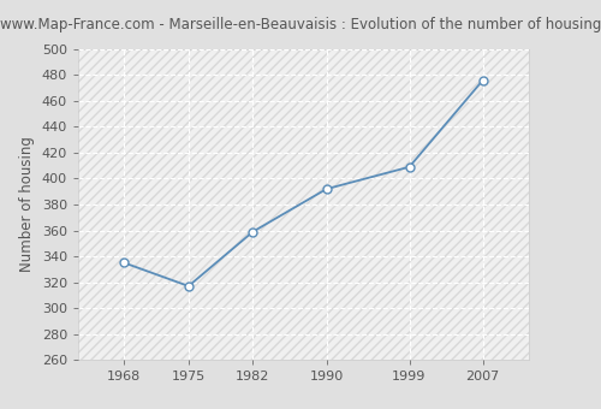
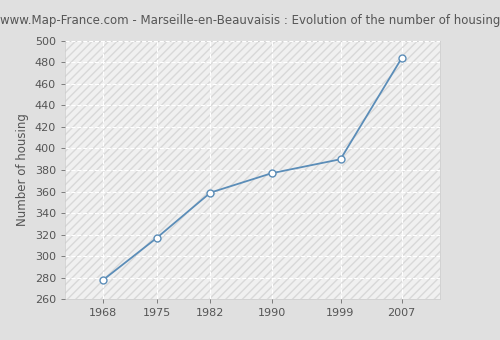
1968: 335 -> 278
1990: 392 -> 377
1999: 409 -> 390
2007: 476 -> 484
